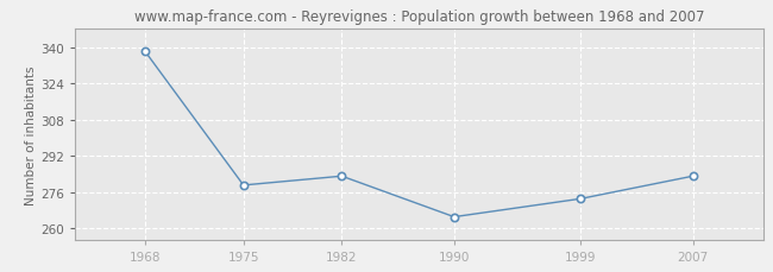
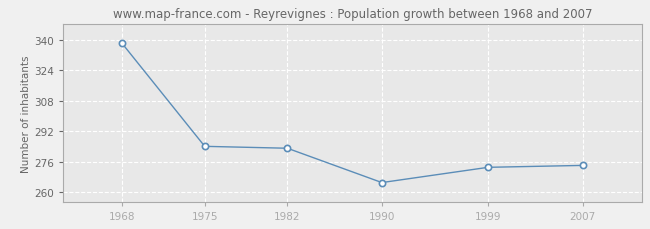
1975: 279 -> 284
2007: 283 -> 274
